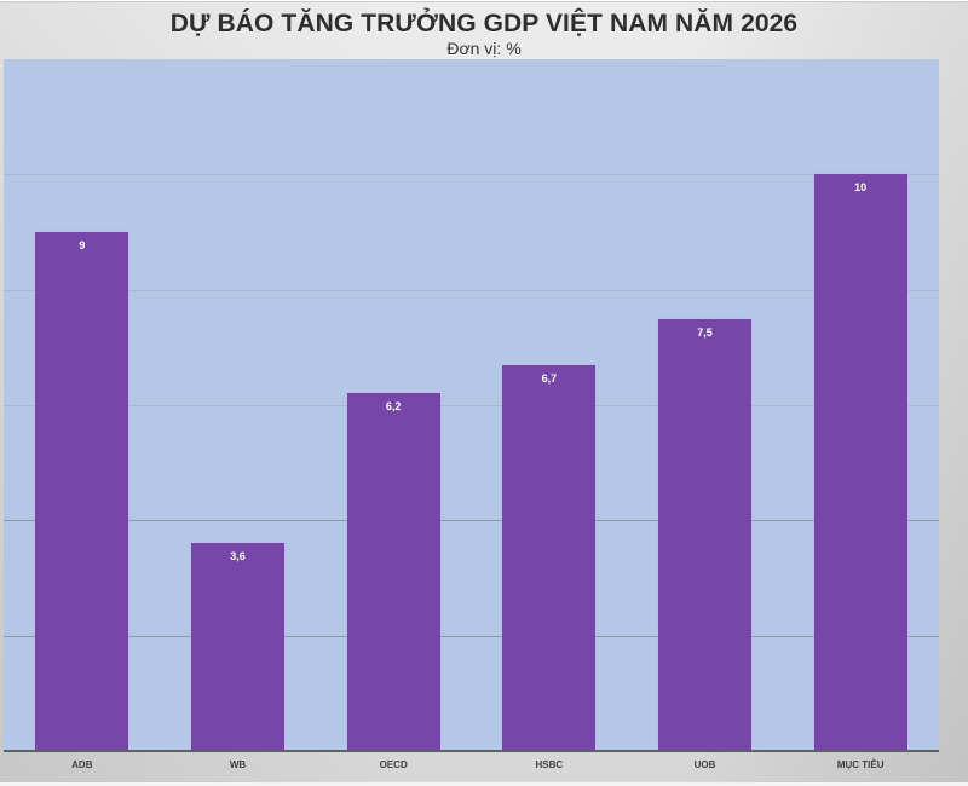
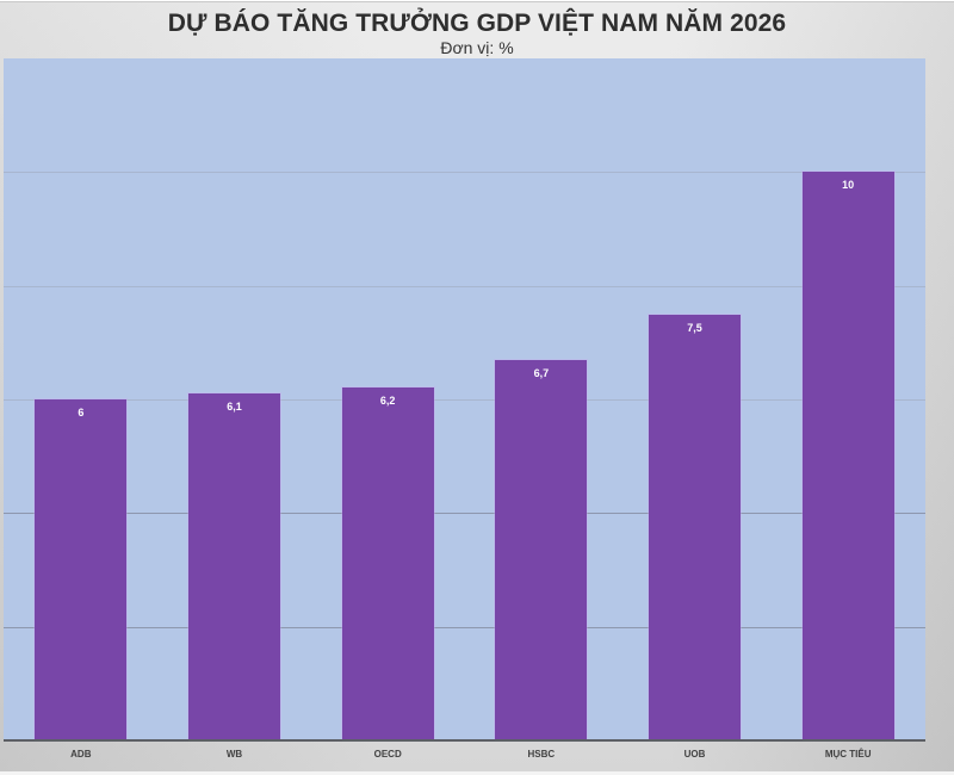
ADB: 9 -> 6
WB: 3,6 -> 6,1
